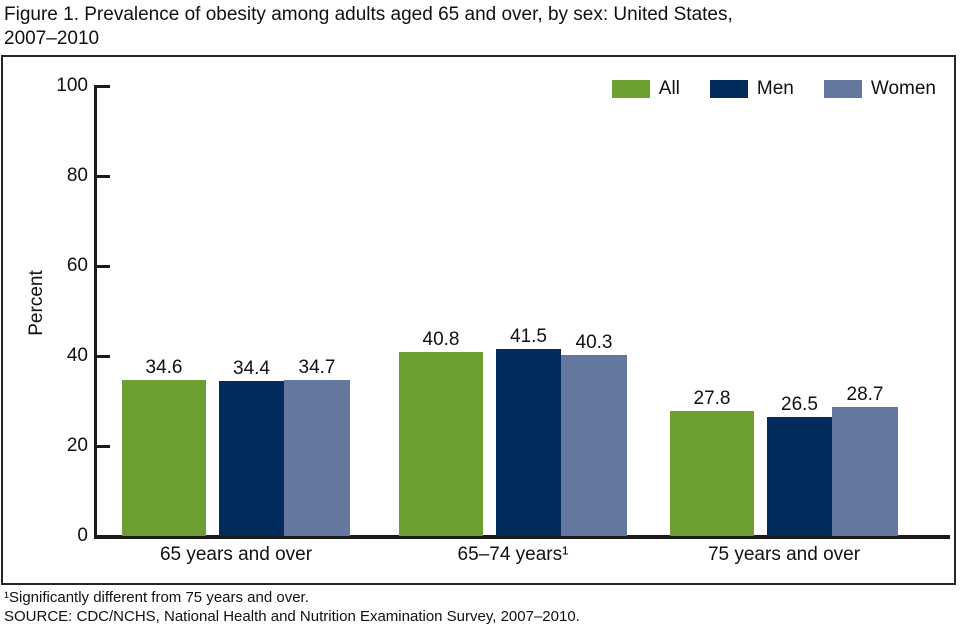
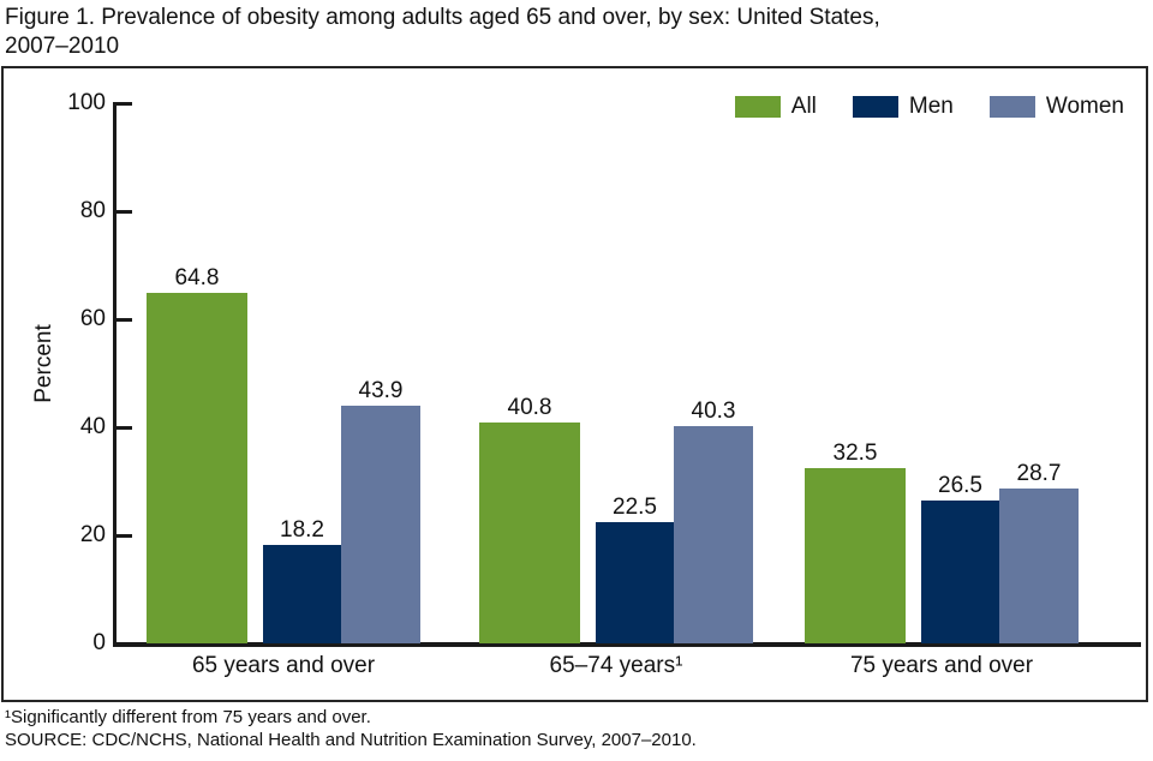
All/65 years and over: 34.6 -> 64.8
Men/65 years and over: 34.4 -> 18.2
Women/65 years and over: 34.7 -> 43.9
Men/65–74 years¹: 41.5 -> 22.5
All/75 years and over: 27.8 -> 32.5
